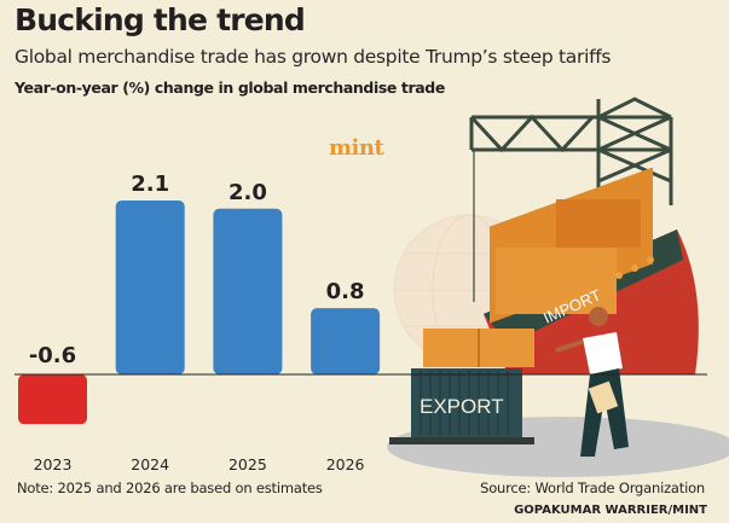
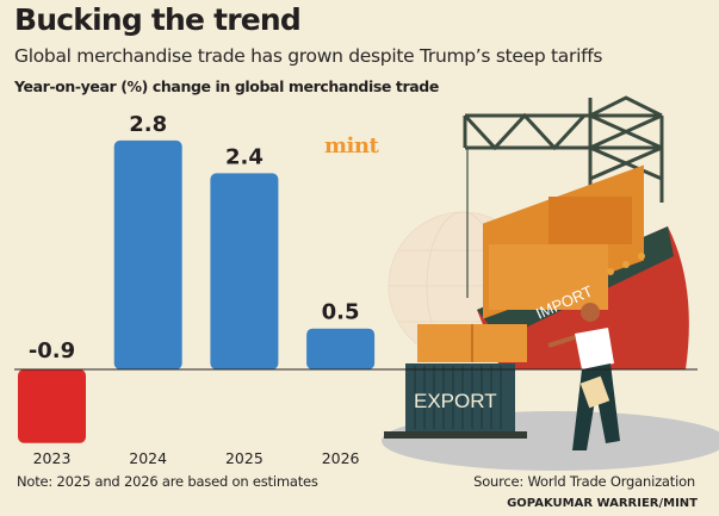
2023: -0.6 -> -0.9
2024: 2.1 -> 2.8
2025: 2.0 -> 2.4
2026: 0.8 -> 0.5
